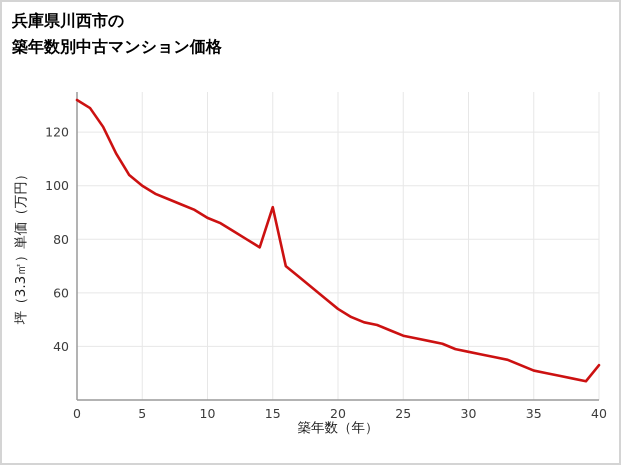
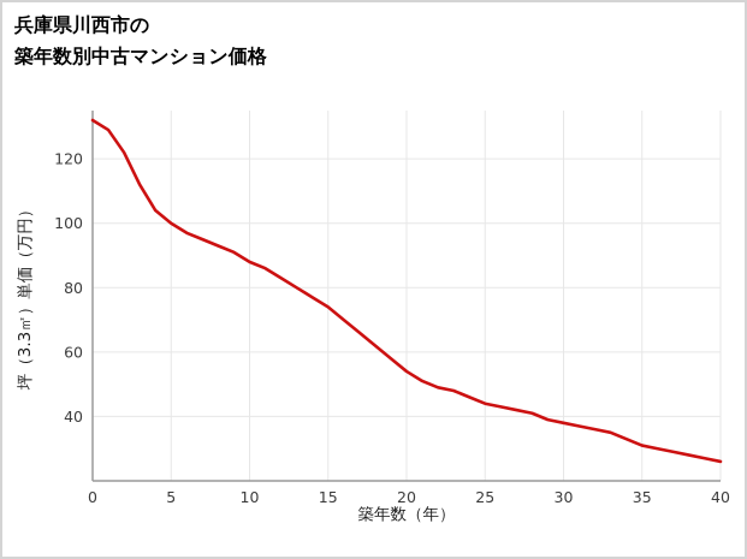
15: 92 -> 74
40: 33 -> 26
